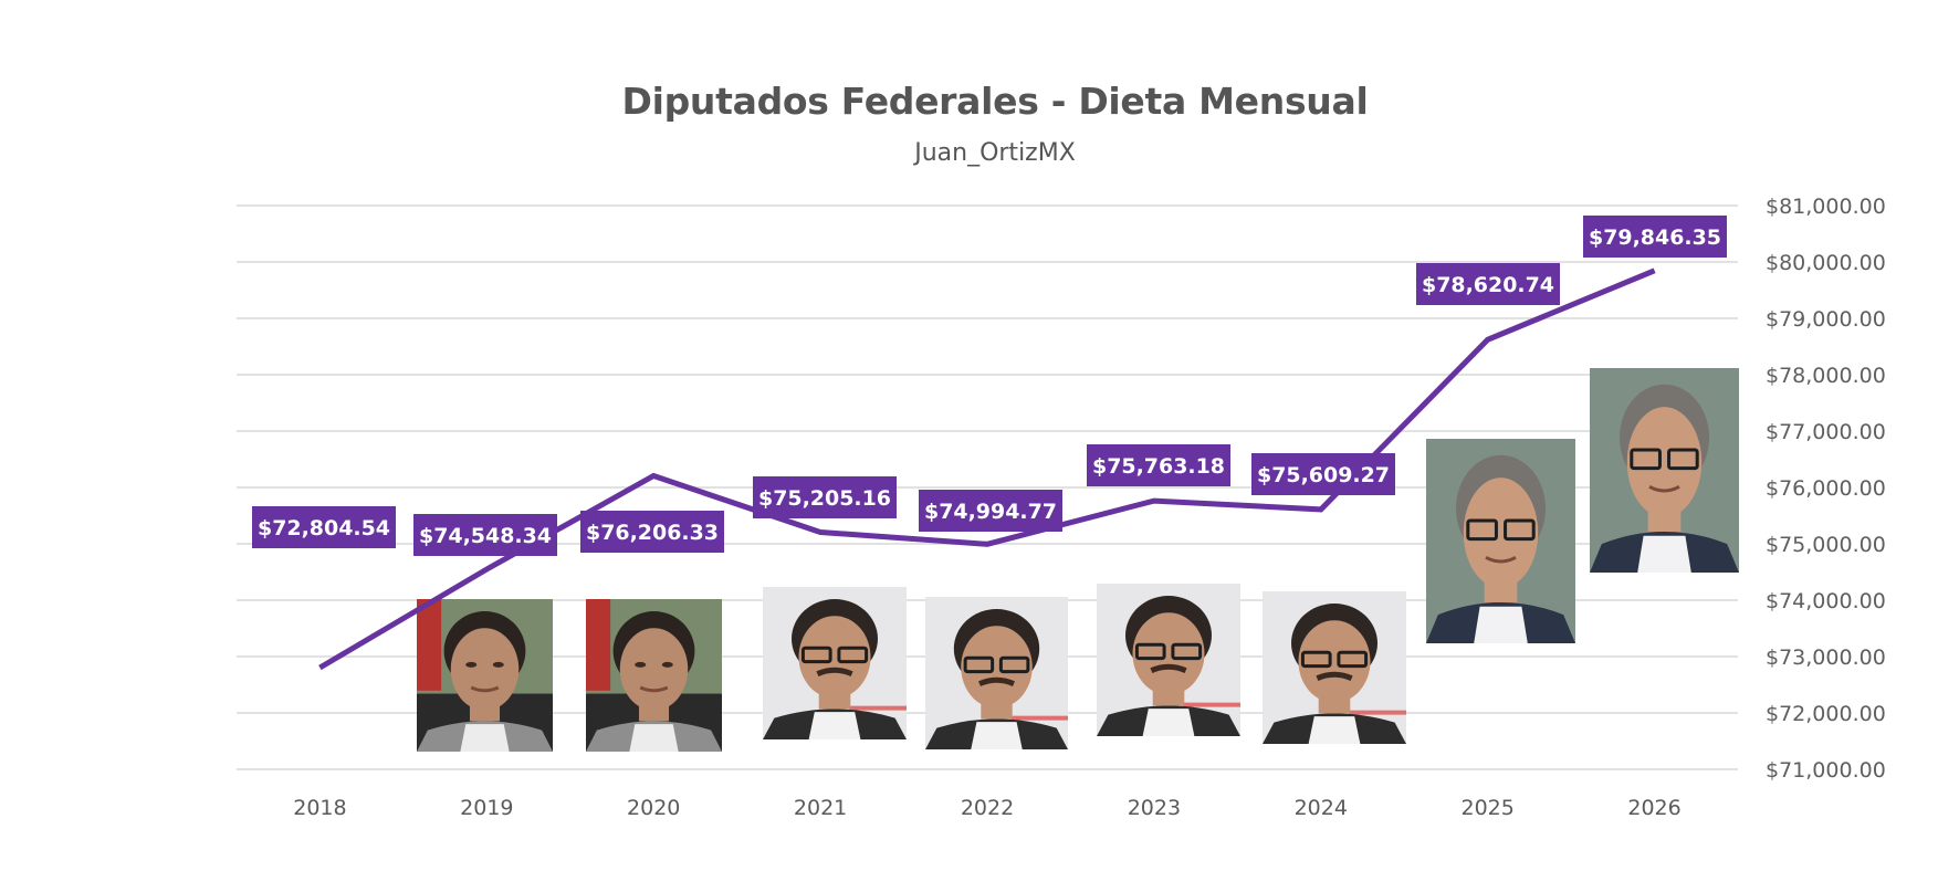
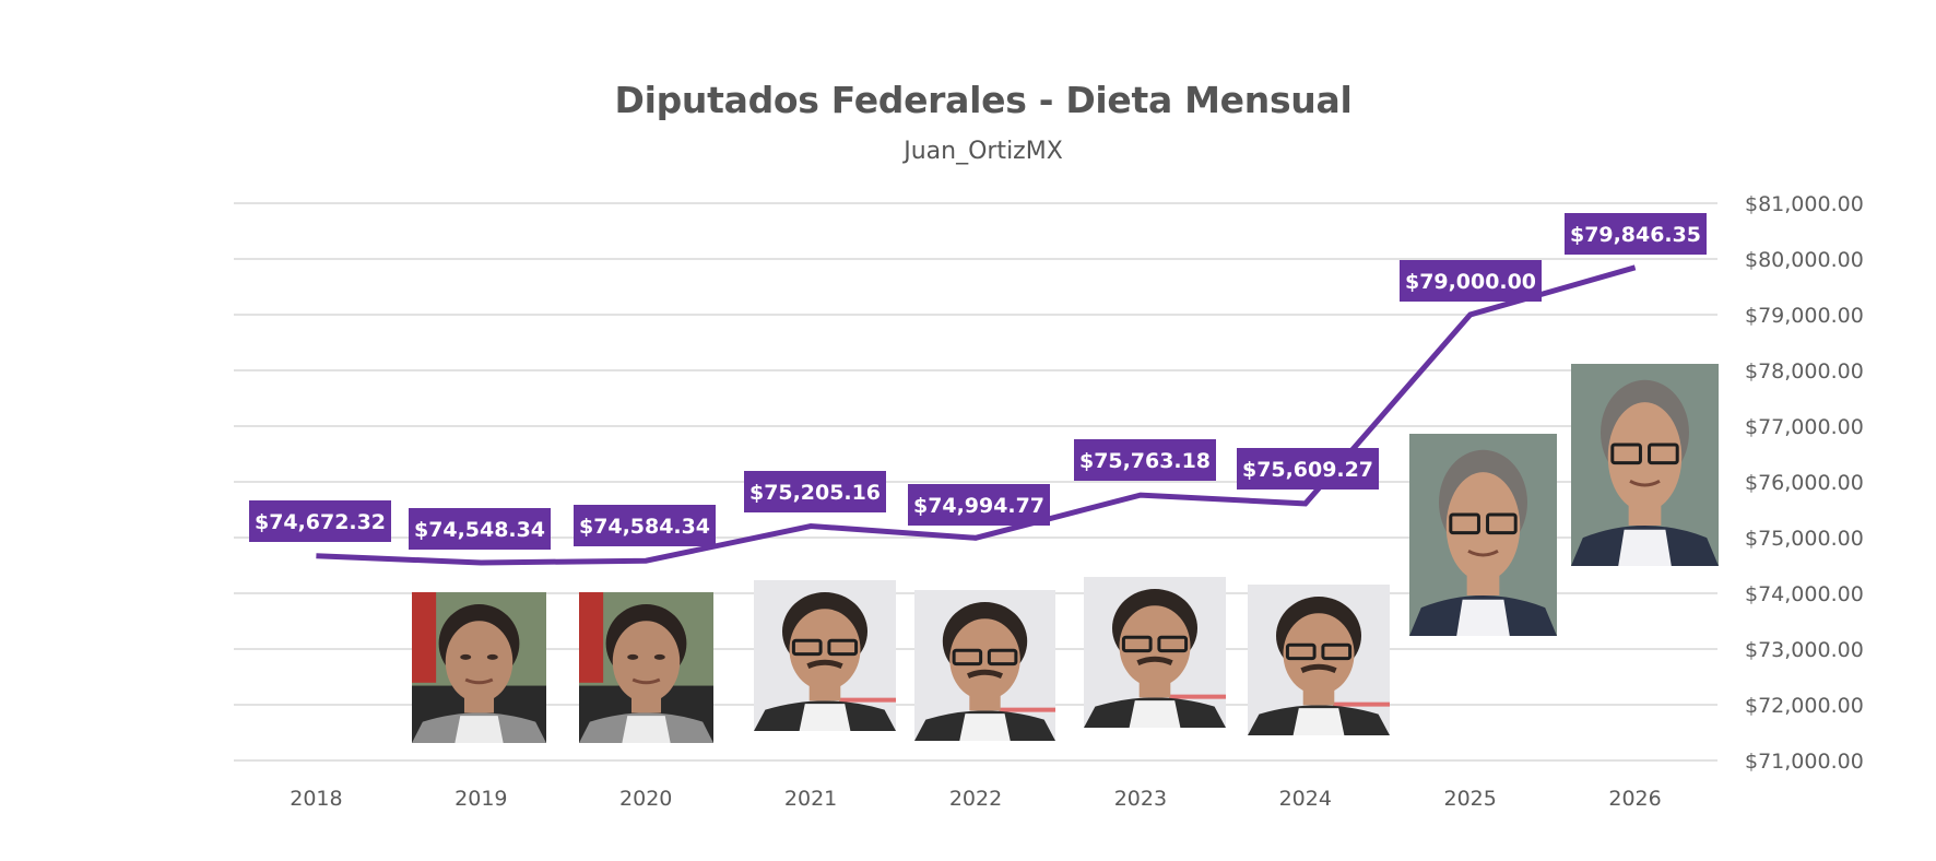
2018: $72,804.54 -> $74,672.32
2020: $76,206.33 -> $74,584.34
2025: $78,620.74 -> $79,000.00
